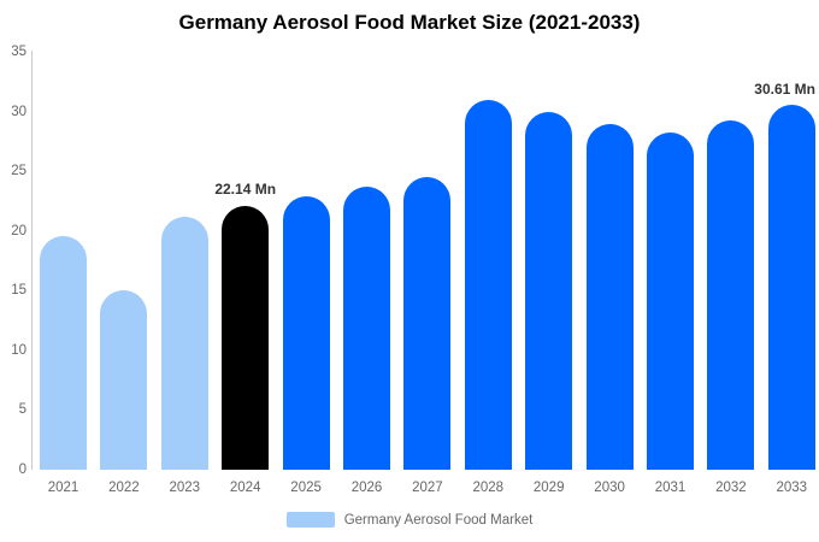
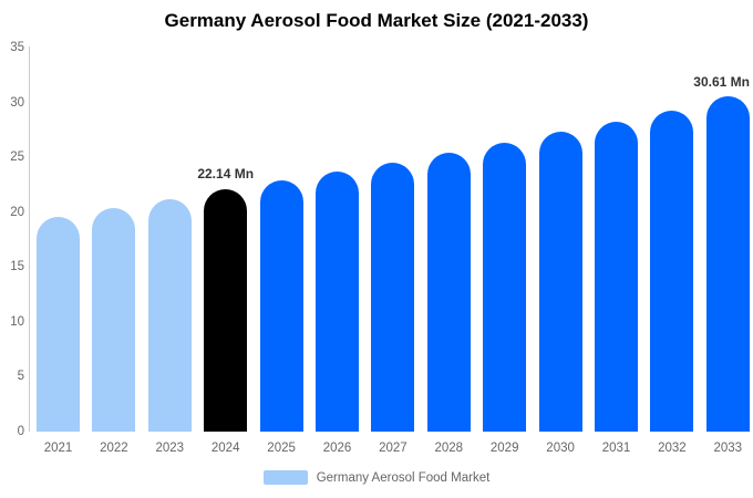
2022: 15 -> 20
2028: 31 -> 25
2029: 30 -> 26
2030: 29 -> 27
